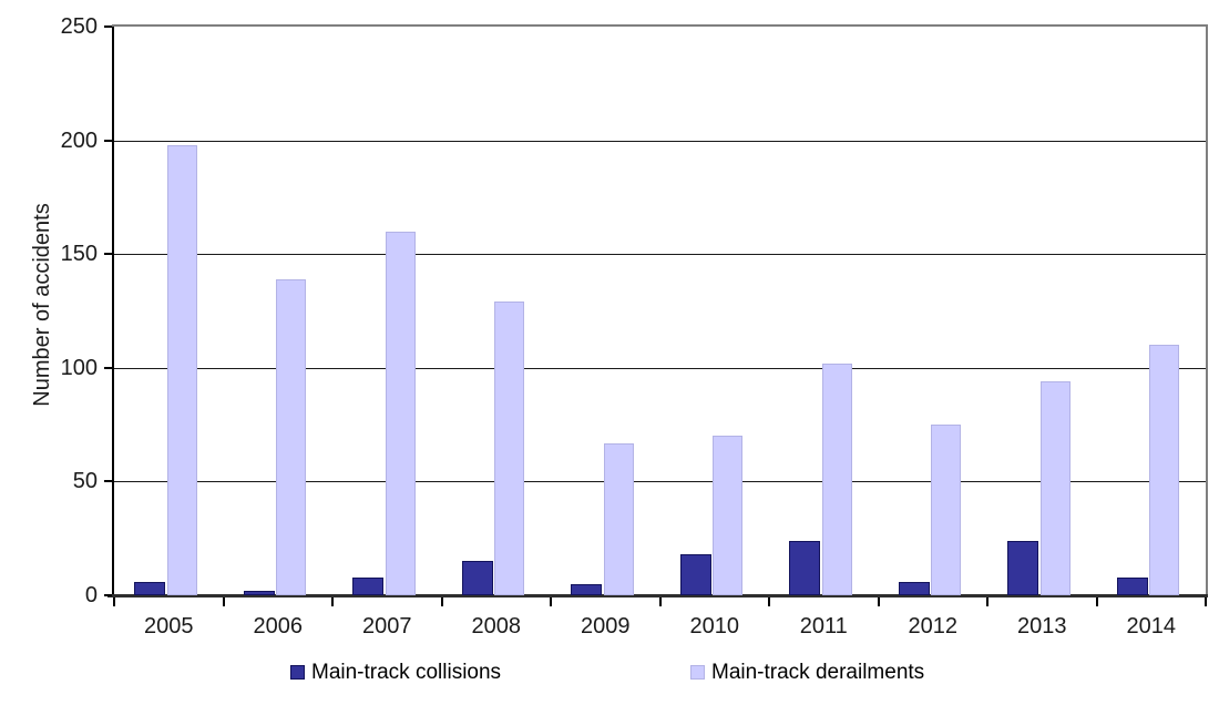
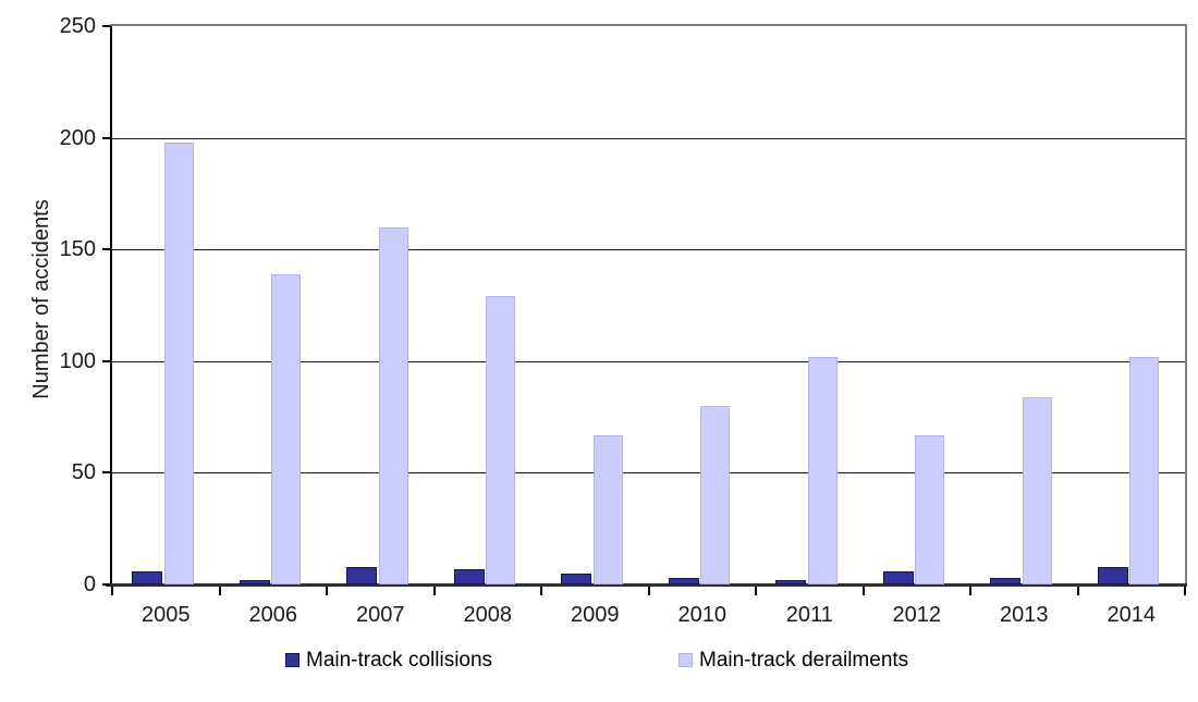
Main-track collisions/2008: 15 -> 7
Main-track collisions/2010: 18 -> 3
Main-track derailments/2010: 70 -> 80
Main-track collisions/2011: 24 -> 2
Main-track derailments/2012: 75 -> 67
Main-track collisions/2013: 24 -> 3
Main-track derailments/2013: 94 -> 84
Main-track derailments/2014: 110 -> 102
